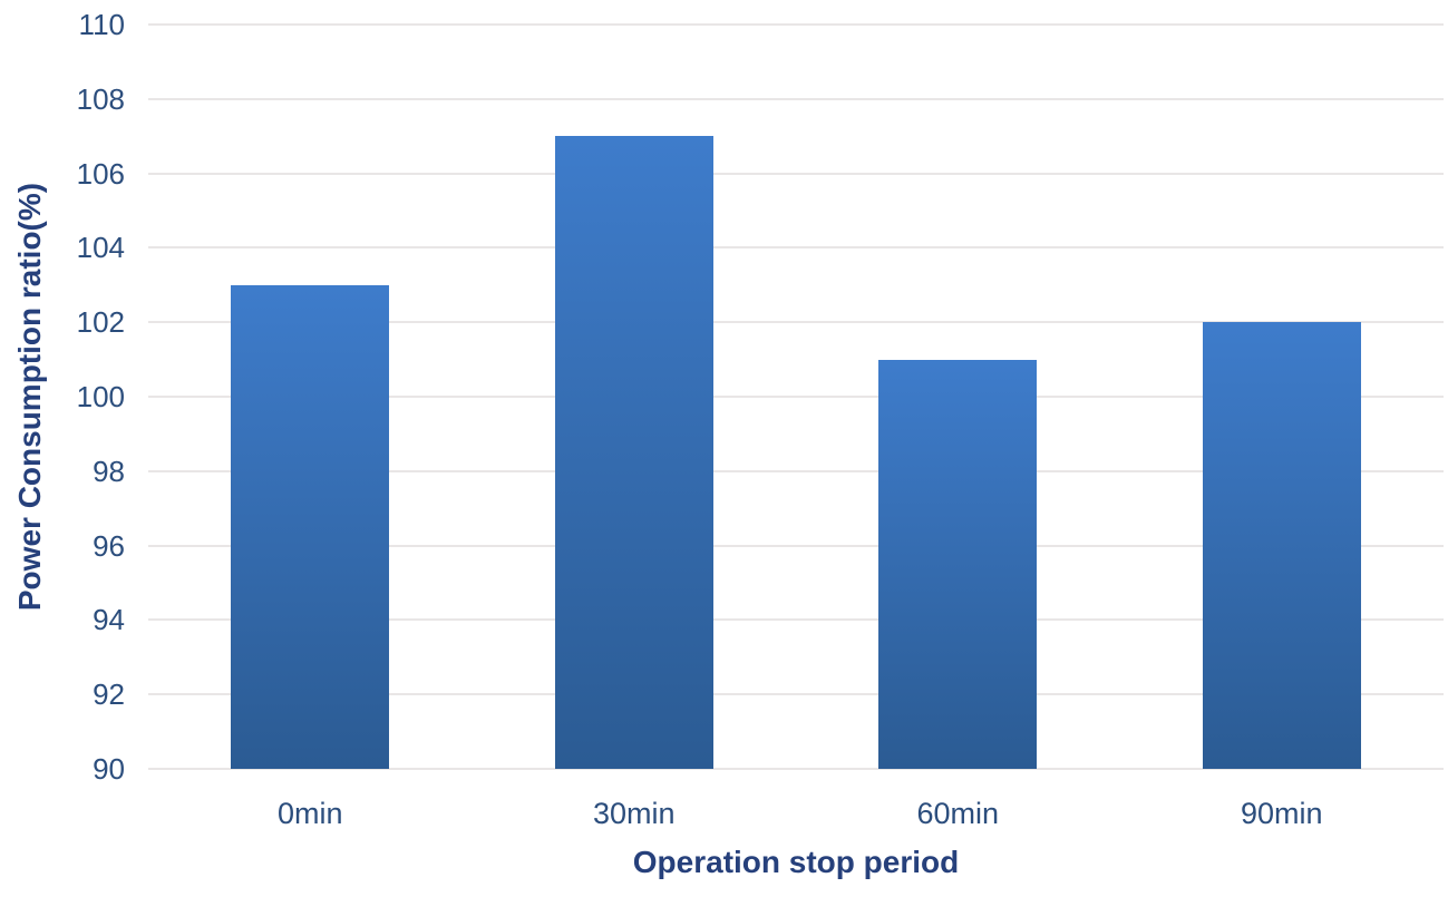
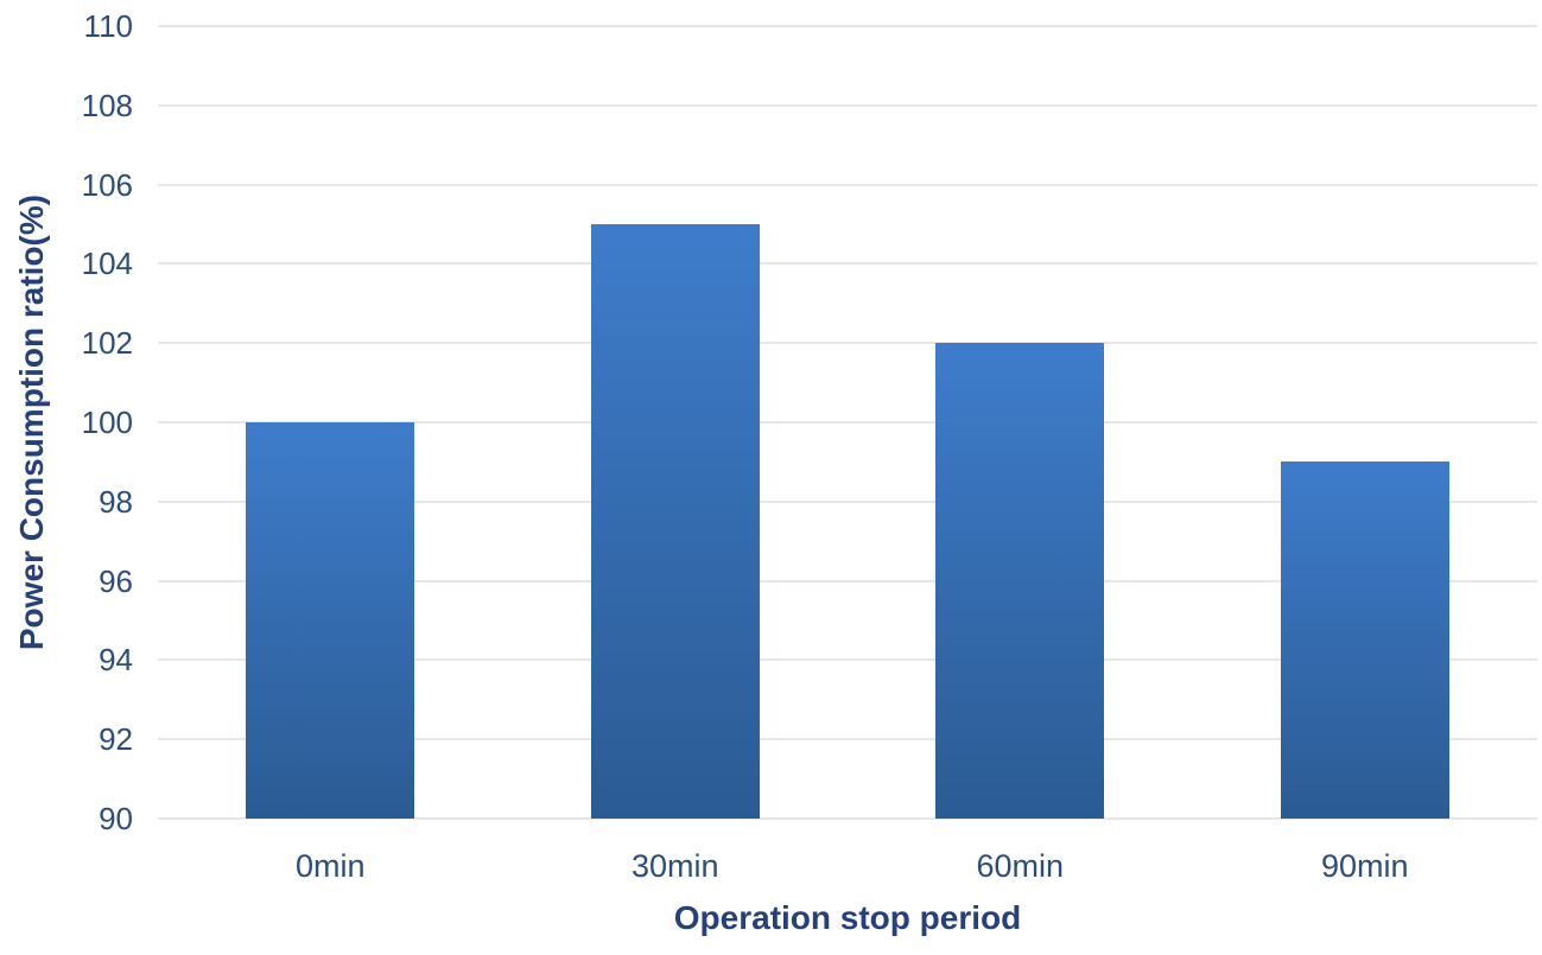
0min: 103 -> 100
30min: 107 -> 105
60min: 101 -> 102
90min: 102 -> 99
